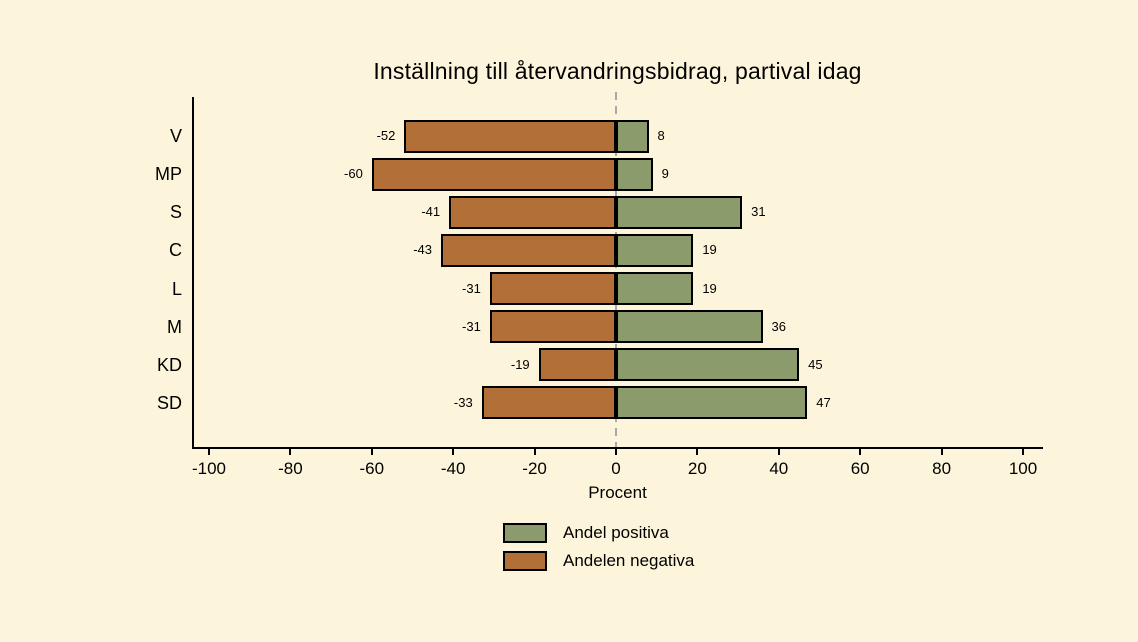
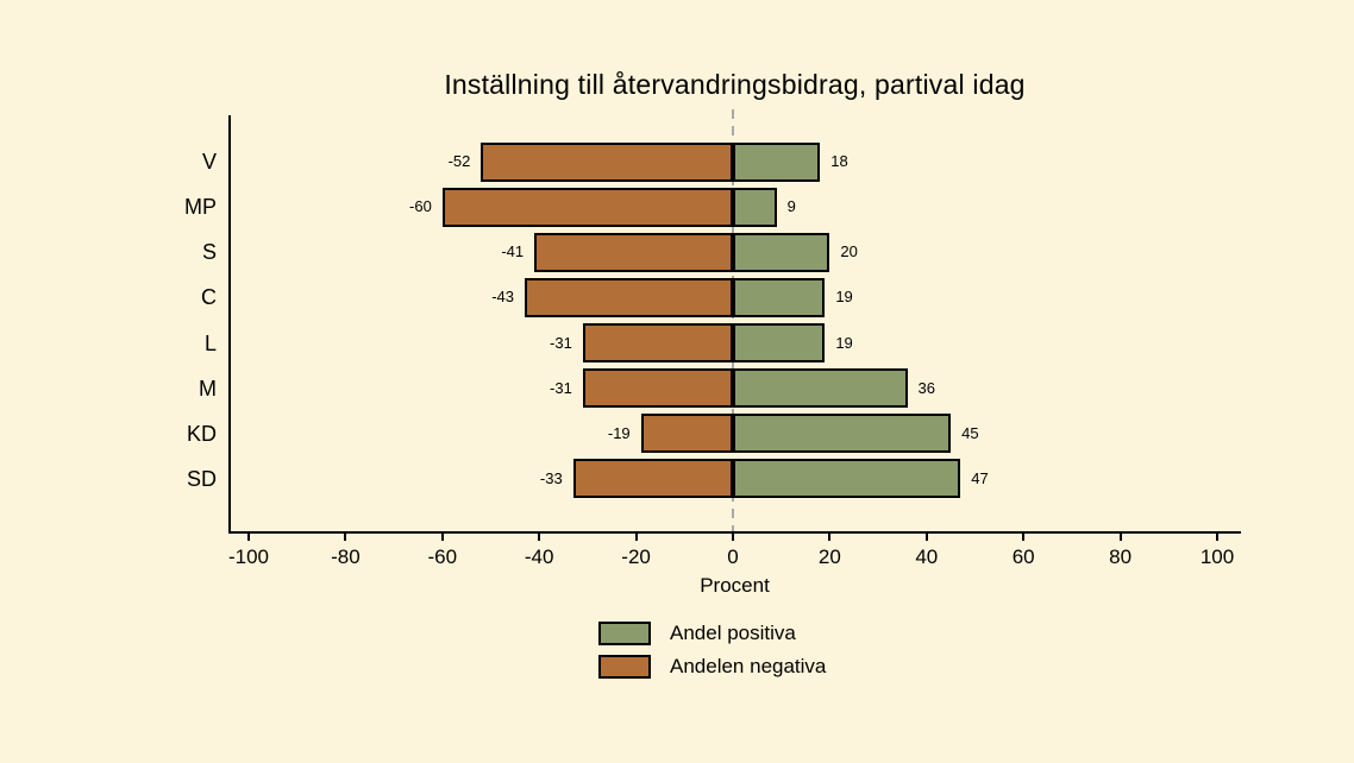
Andel positiva/V: 8 -> 18
Andel positiva/S: 31 -> 20
